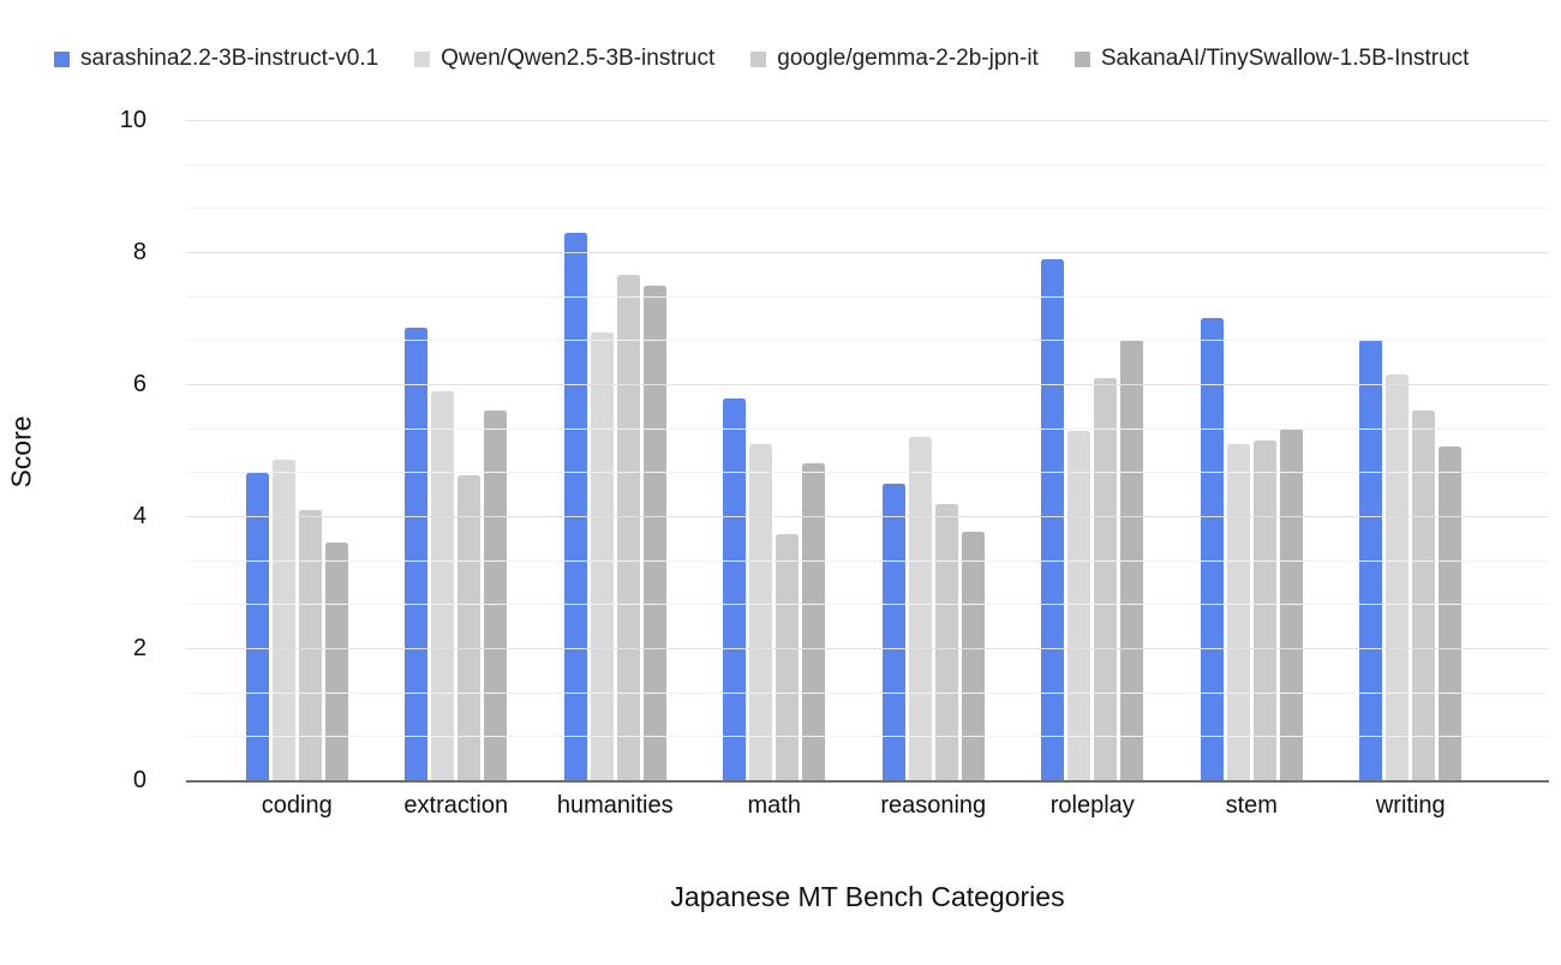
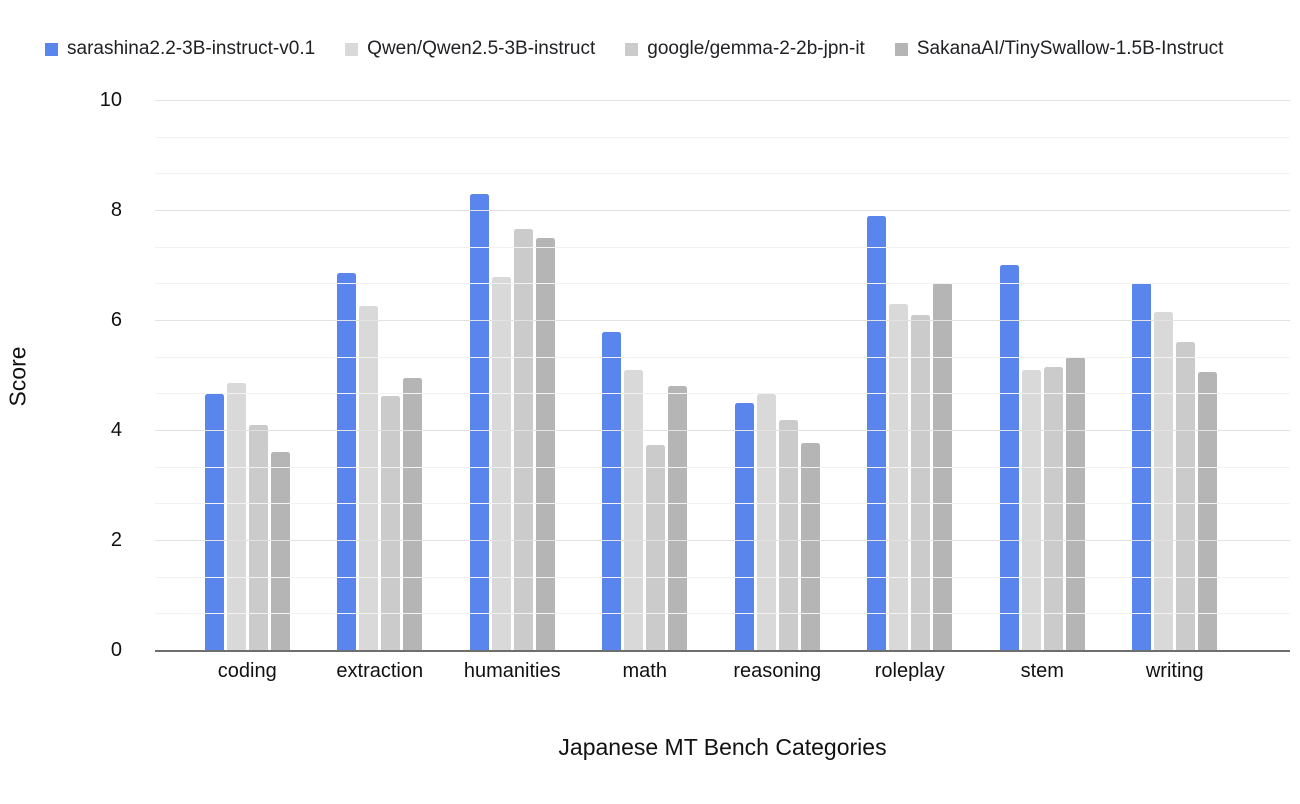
Qwen/Qwen2.5-3B-instruct/extraction: 5.9 -> 6.2
SakanaAI/TinySwallow-1.5B-Instruct/extraction: 5.6 -> 5.0
Qwen/Qwen2.5-3B-instruct/reasoning: 5.2 -> 4.7
Qwen/Qwen2.5-3B-instruct/roleplay: 5.3 -> 6.3
